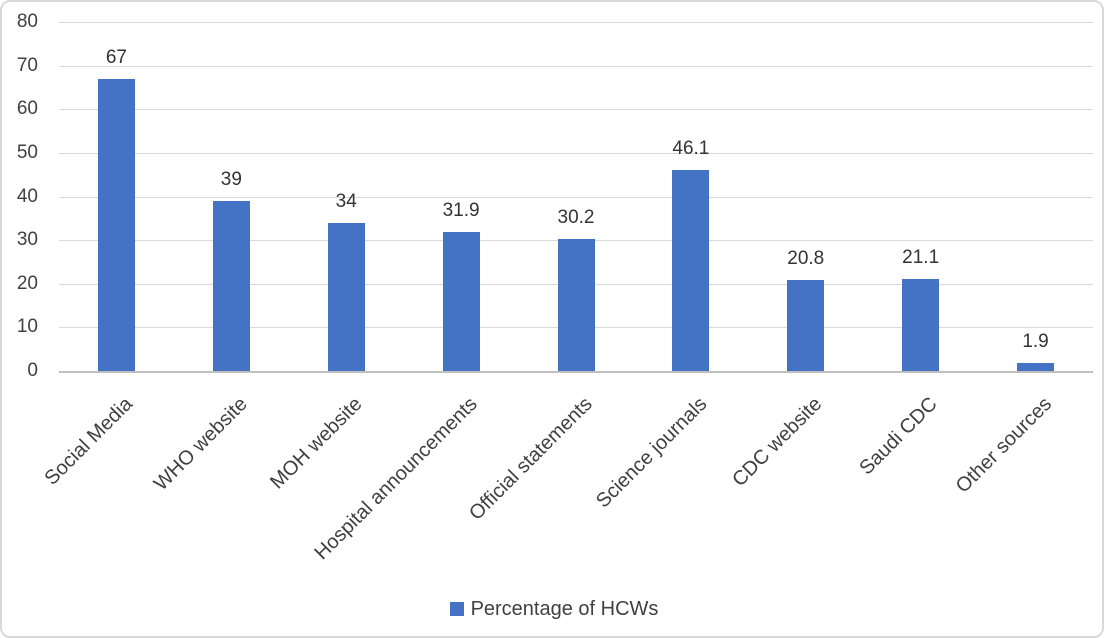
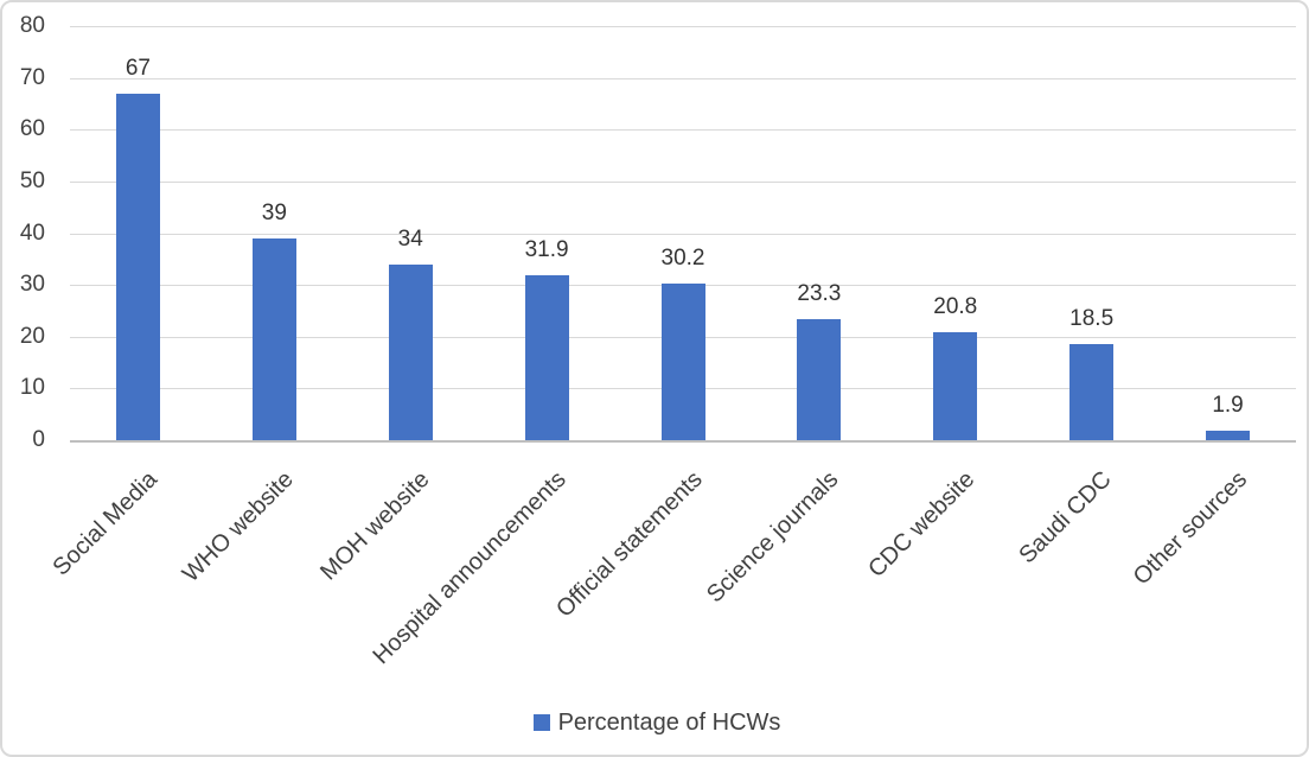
Science journals: 46.1 -> 23.3
Saudi CDC: 21.1 -> 18.5
